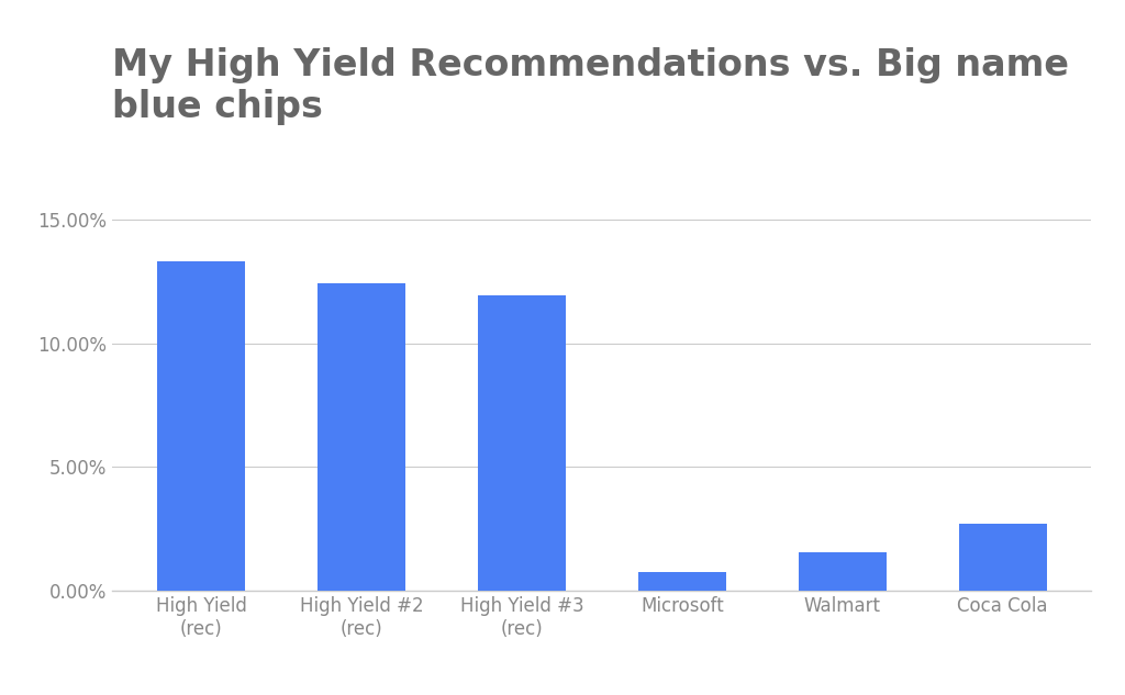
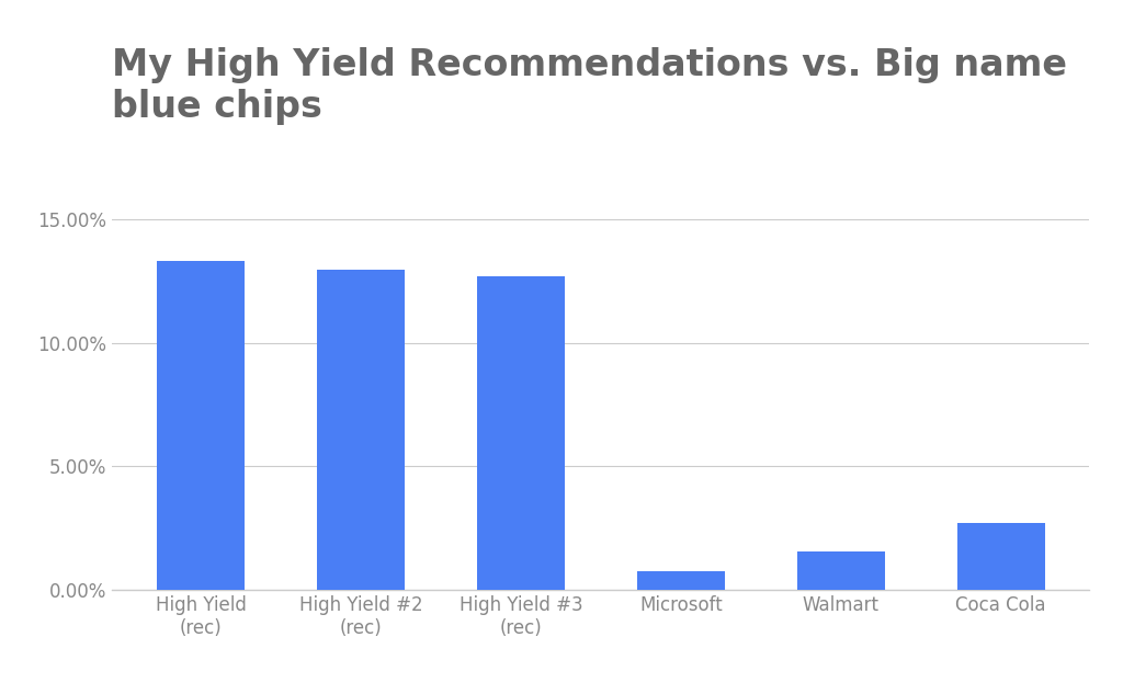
High Yield #2 (rec): 12.40% -> 12.95%
High Yield #3 (rec): 11.95% -> 12.70%
